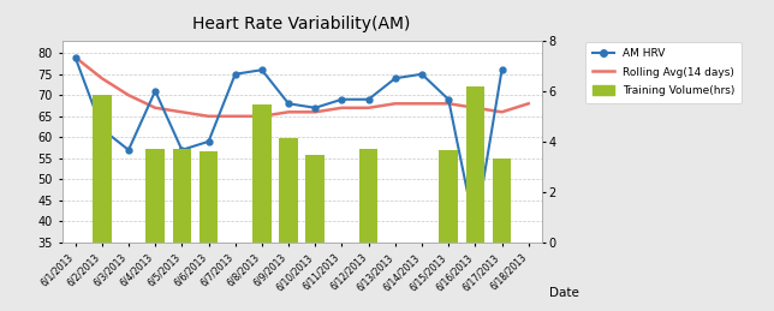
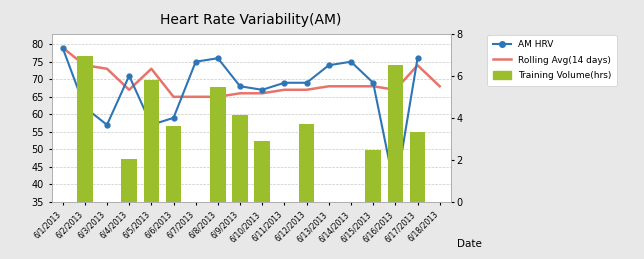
Training Volume(hrs)/6/2/2013: 5.85 -> 6.95
Rolling Avg(14 days)/6/3/2013: 70 -> 73
Training Volume(hrs)/6/4/2013: 3.70 -> 2.05
Rolling Avg(14 days)/6/5/2013: 66 -> 73
Training Volume(hrs)/6/5/2013: 3.70 -> 5.80
Training Volume(hrs)/6/10/2013: 3.45 -> 2.90
Training Volume(hrs)/6/15/2013: 3.65 -> 2.45
Training Volume(hrs)/6/16/2013: 6.20 -> 6.50
Rolling Avg(14 days)/6/17/2013: 66 -> 74
